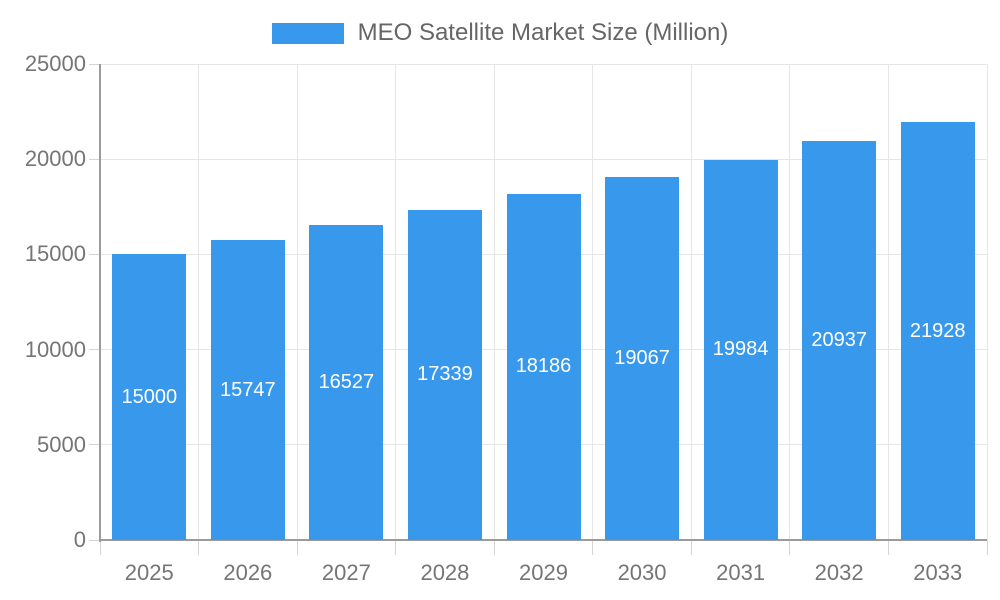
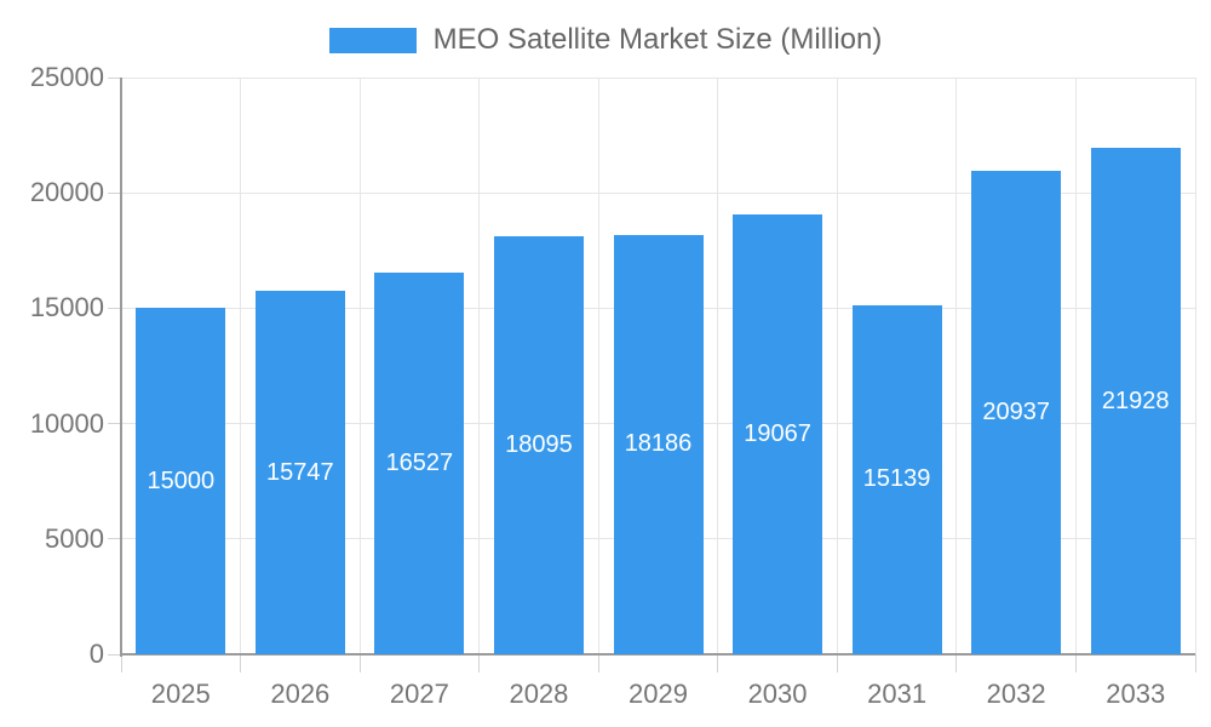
2028: 17339 -> 18095
2031: 19984 -> 15139
